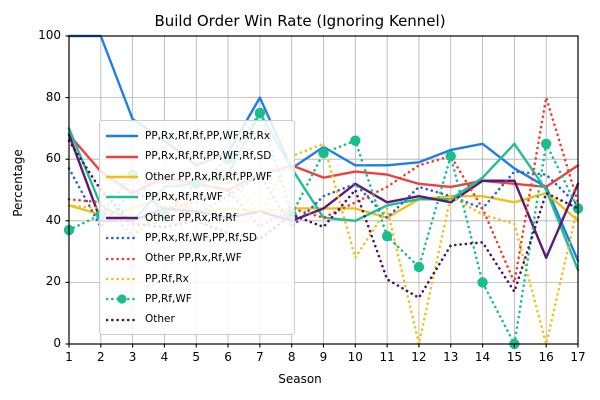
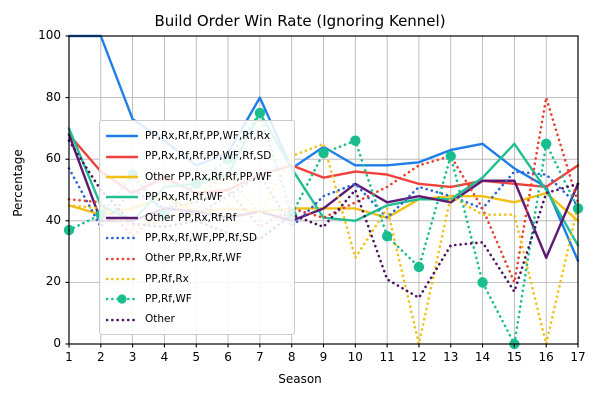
PP,Rx,Rf,Rf,PP,WF,Rf,SD/5: 52 -> 49
PP,Rf,Rx/15: 39 -> 42
PP,Rx,Rf,Rf,WF/17: 24 -> 32
Other/17: 44 -> 52
